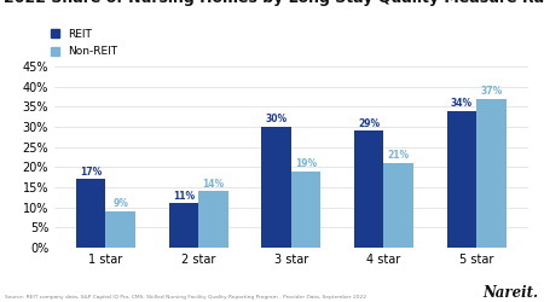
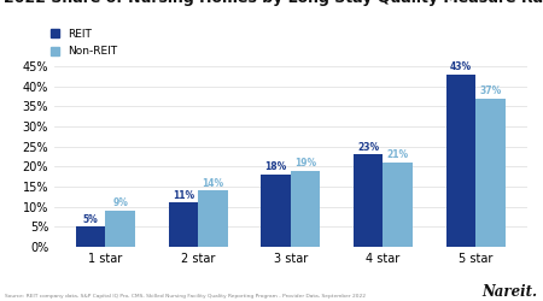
REIT/1 star: 17% -> 5%
REIT/3 star: 30% -> 18%
REIT/4 star: 29% -> 23%
REIT/5 star: 34% -> 43%
